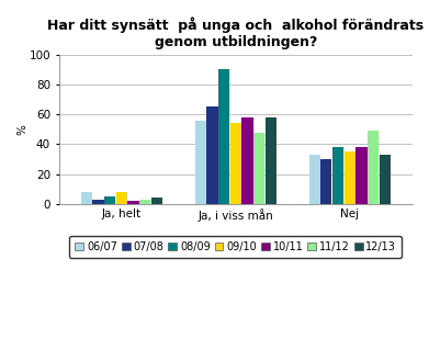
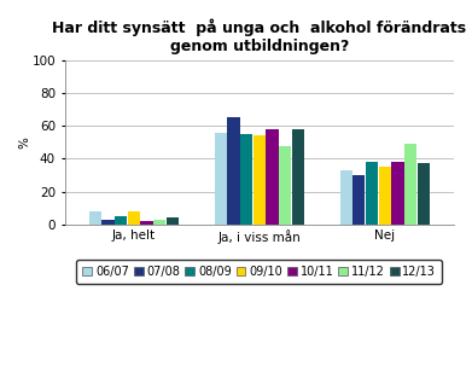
08/09/Ja, i viss mån: 90 -> 55
12/13/Nej: 33 -> 37
